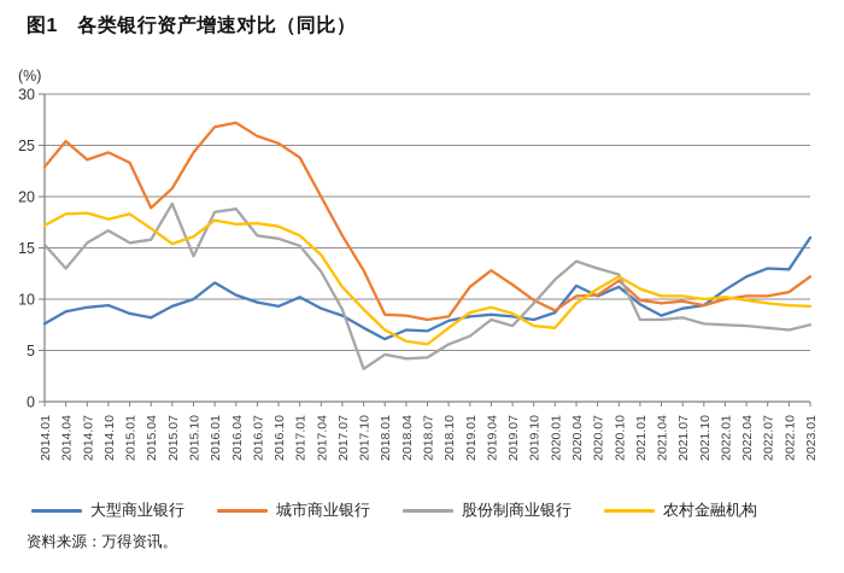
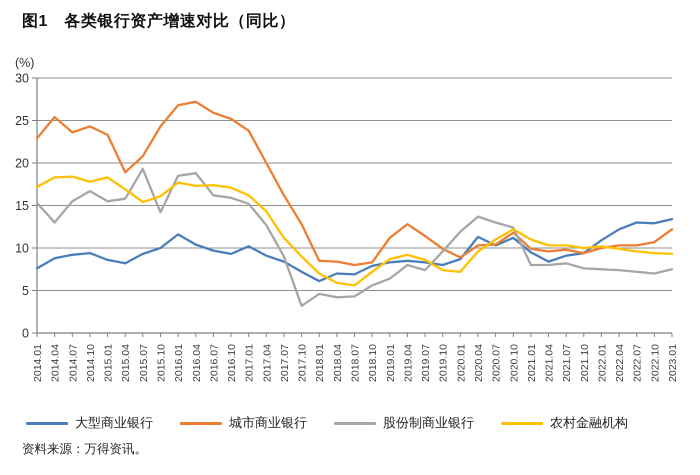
大型商业银行/2023.01: 16 -> 13
